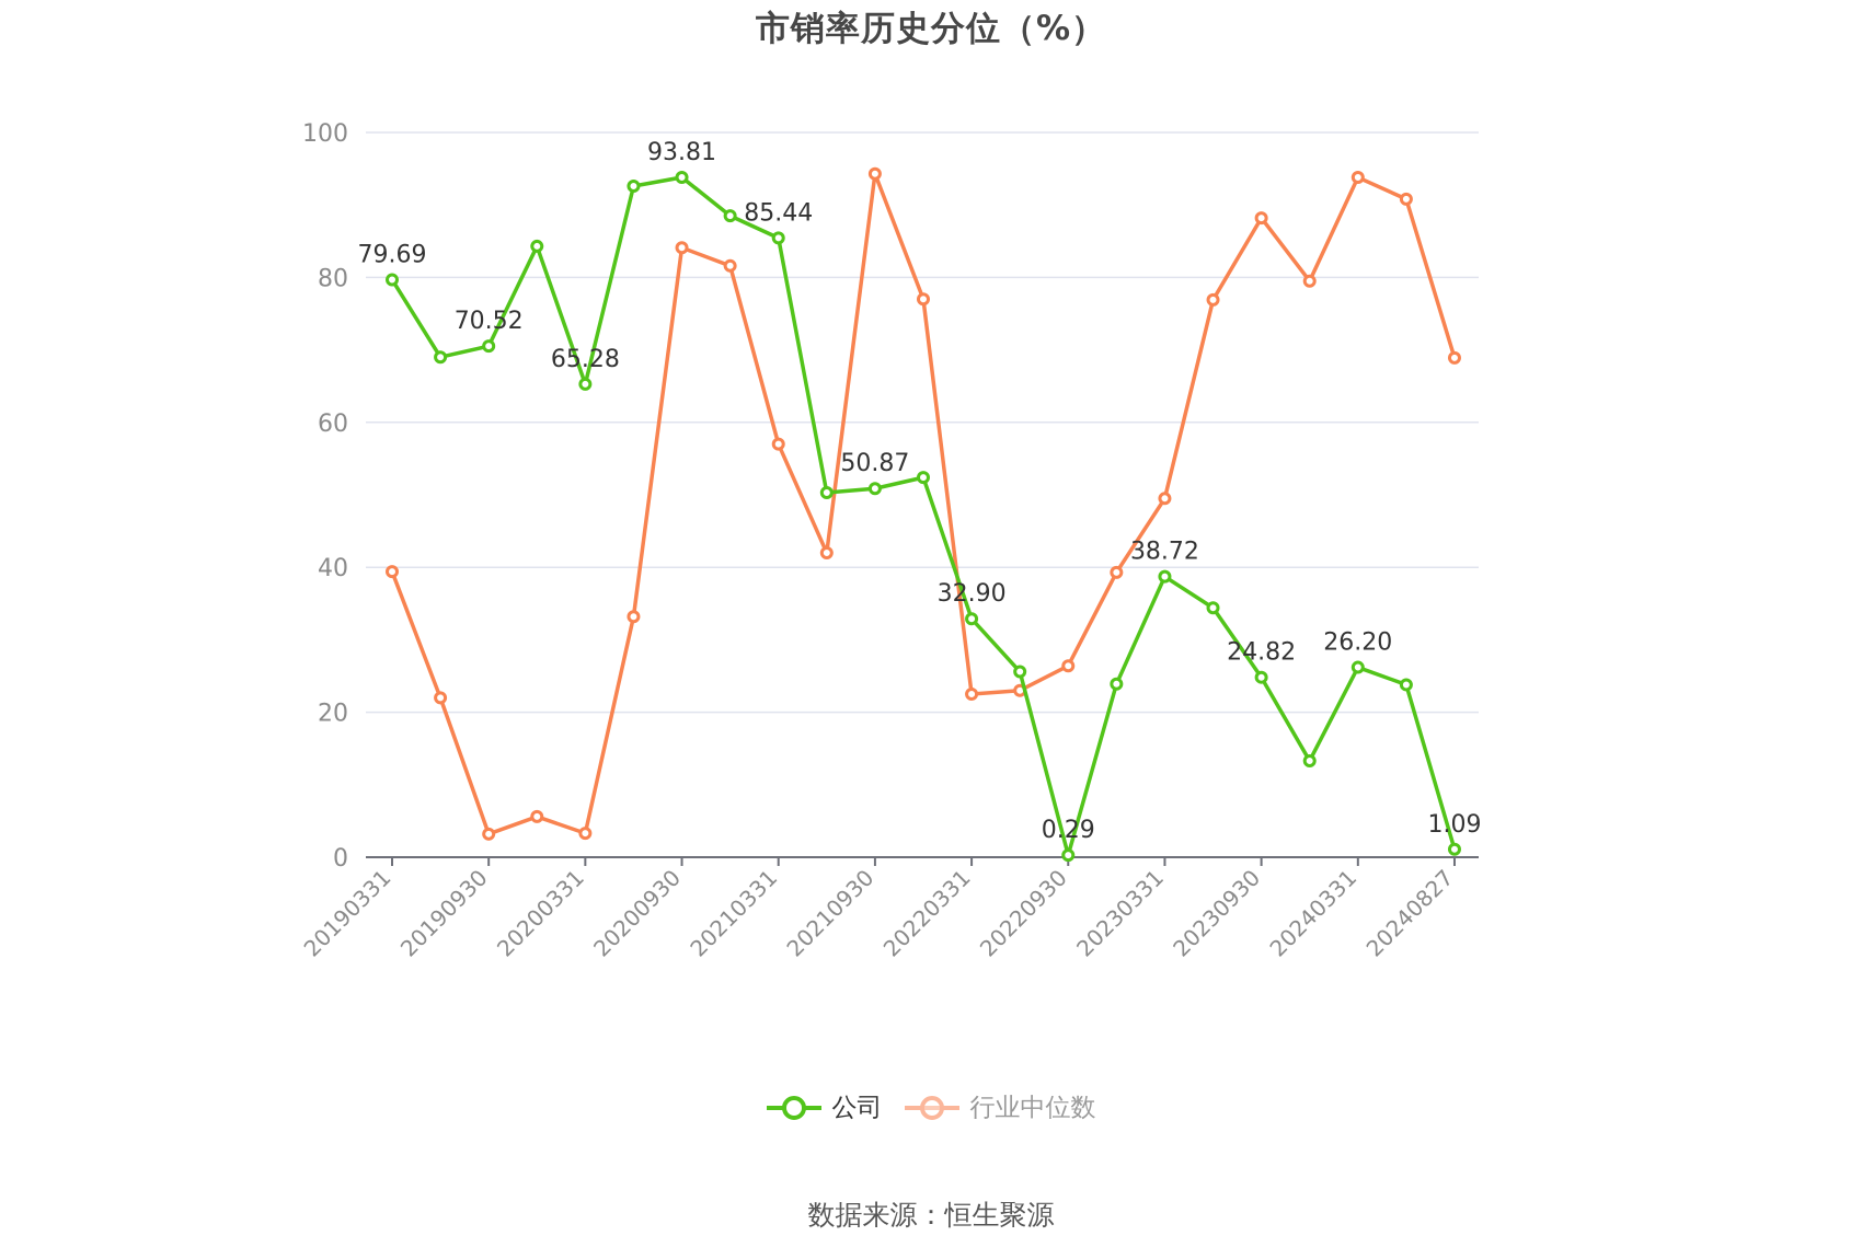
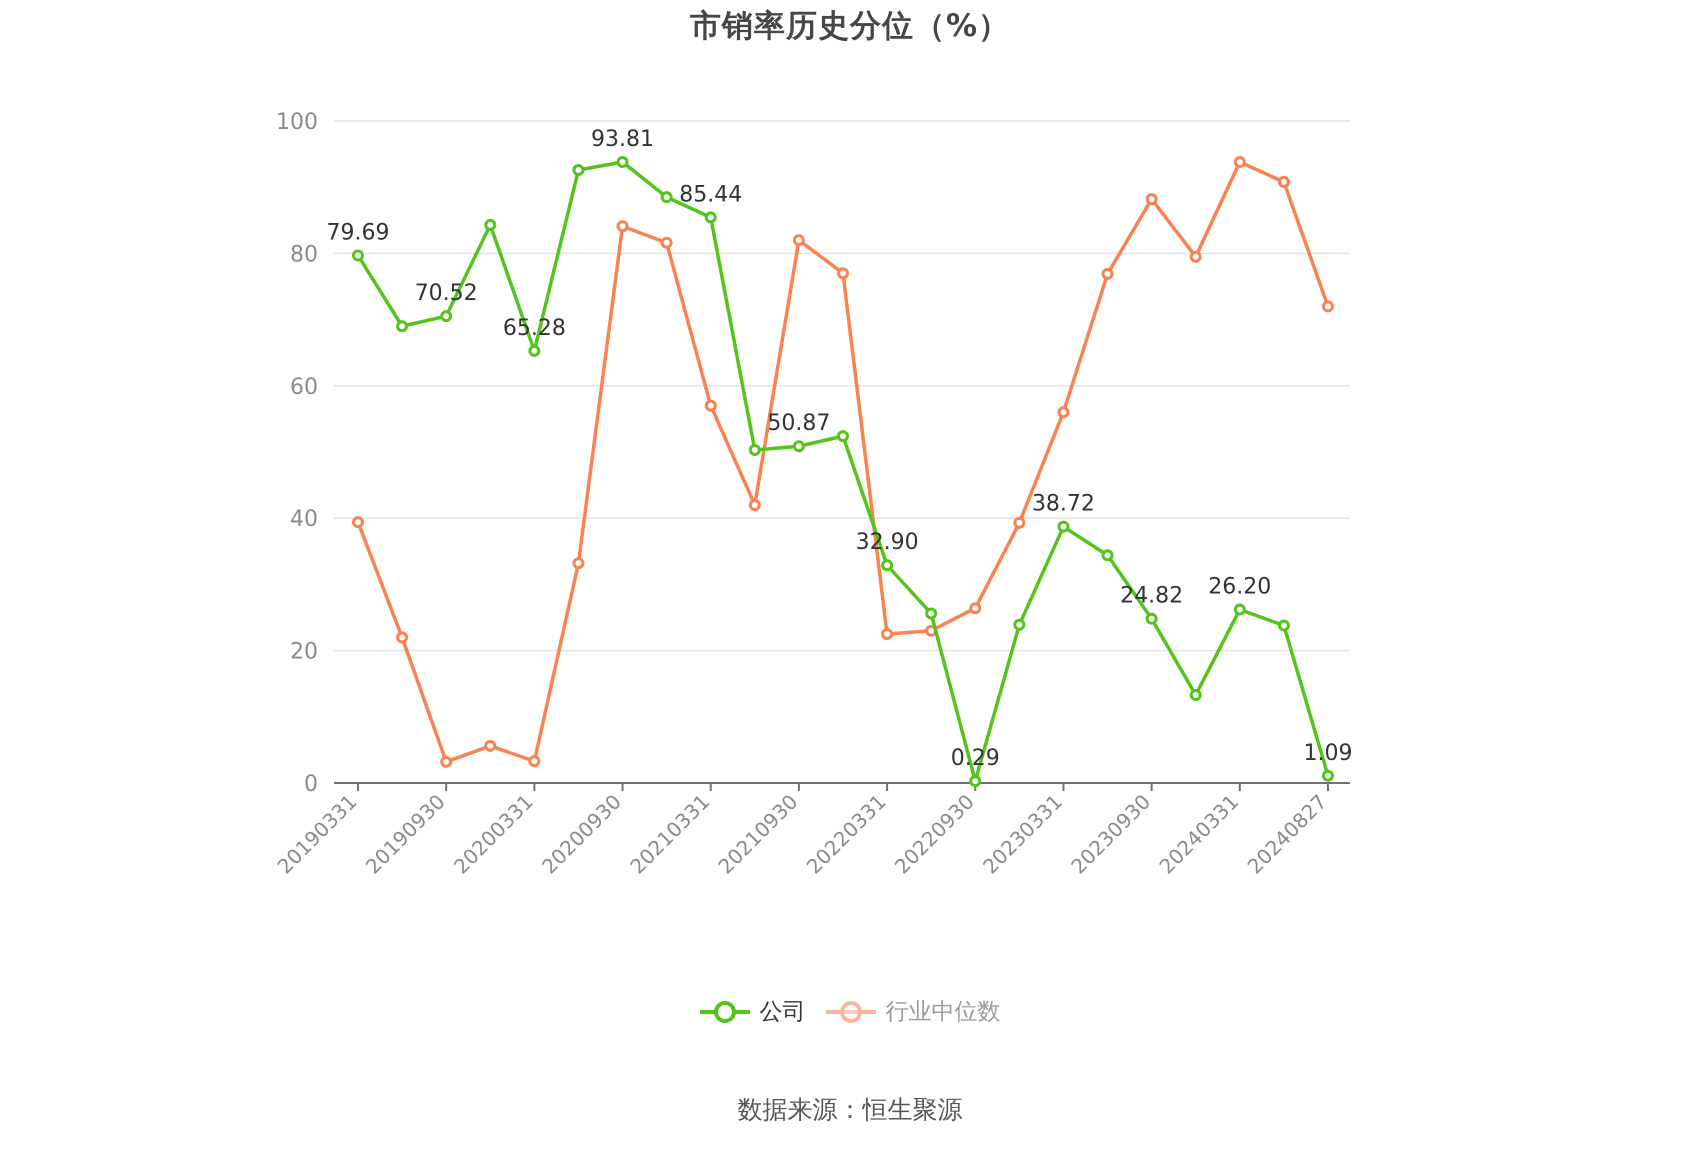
行业中位数/20210930: 94 -> 82
行业中位数/20230331: 50 -> 56
行业中位数/20240827: 69 -> 72
